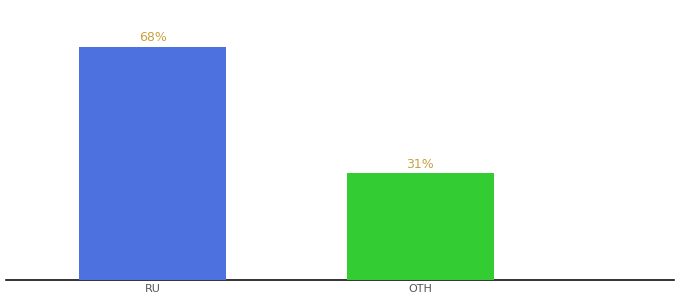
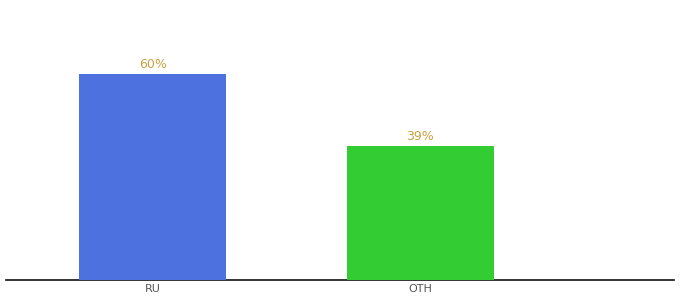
RU: 68% -> 60%
OTH: 31% -> 39%
